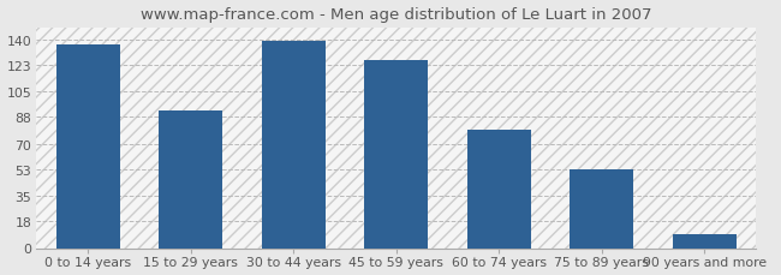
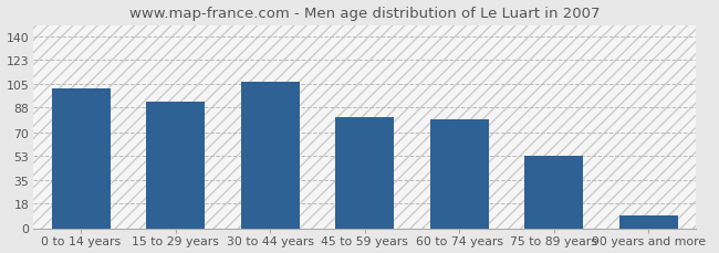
0 to 14 years: 137 -> 102
30 to 44 years: 139 -> 107
45 to 59 years: 126 -> 81
